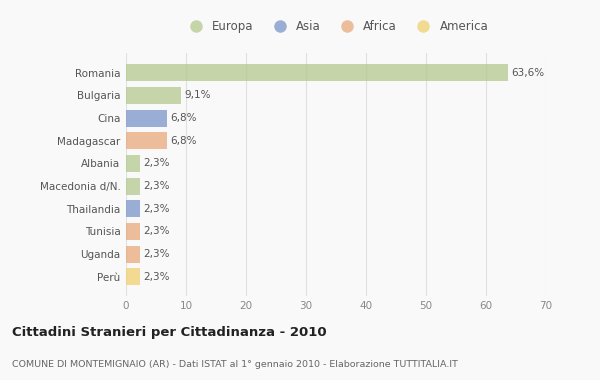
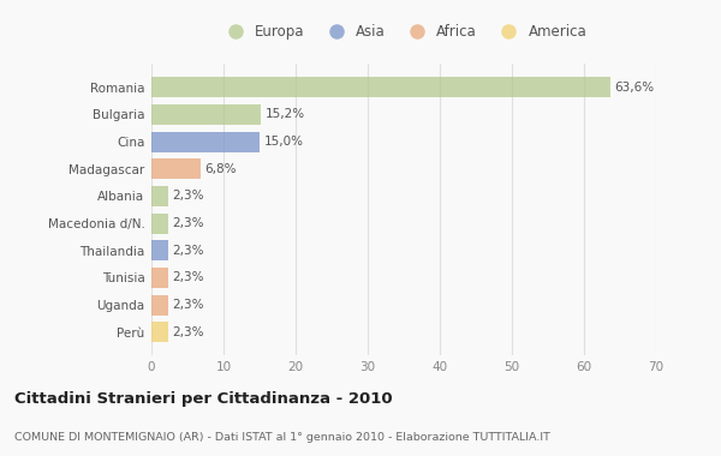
Bulgaria: 9,1% -> 15,2%
Cina: 6,8% -> 15,0%
